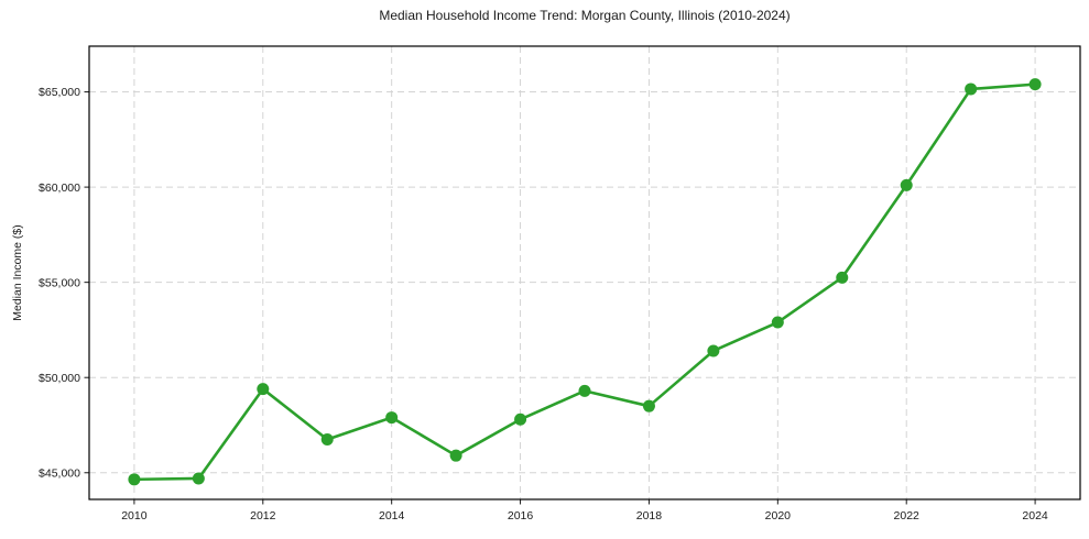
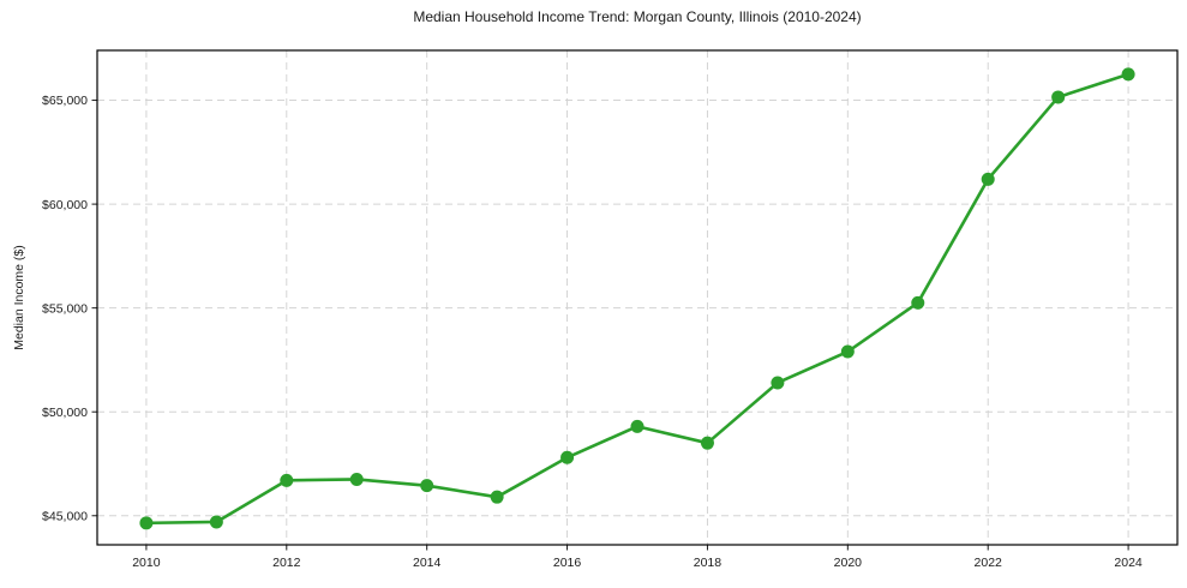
2012: $49400 -> $46700
2014: $47900 -> $46400
2022: $60100 -> $61200
2024: $65400 -> $66200
